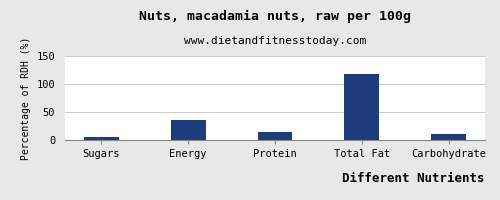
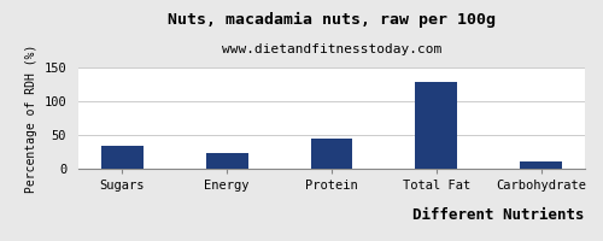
Sugars: 5 -> 34
Energy: 36 -> 24
Protein: 14 -> 44
Total Fat: 118 -> 128
